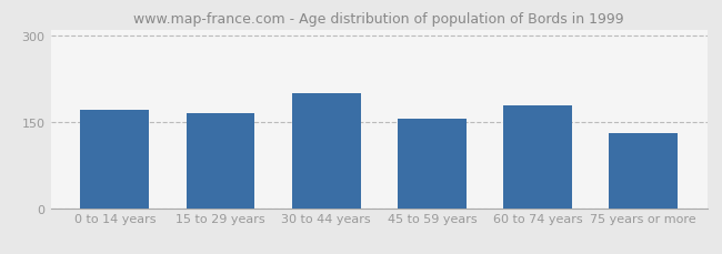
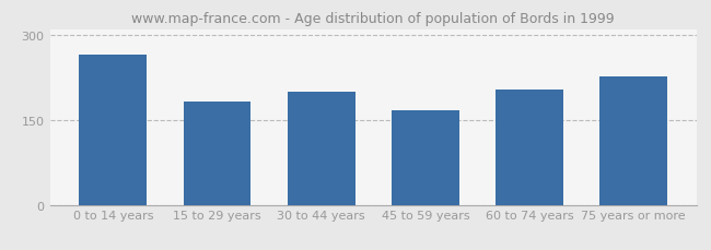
0 to 14 years: 170 -> 264
15 to 29 years: 165 -> 182
45 to 59 years: 155 -> 166
60 to 74 years: 178 -> 204
75 years or more: 130 -> 226
